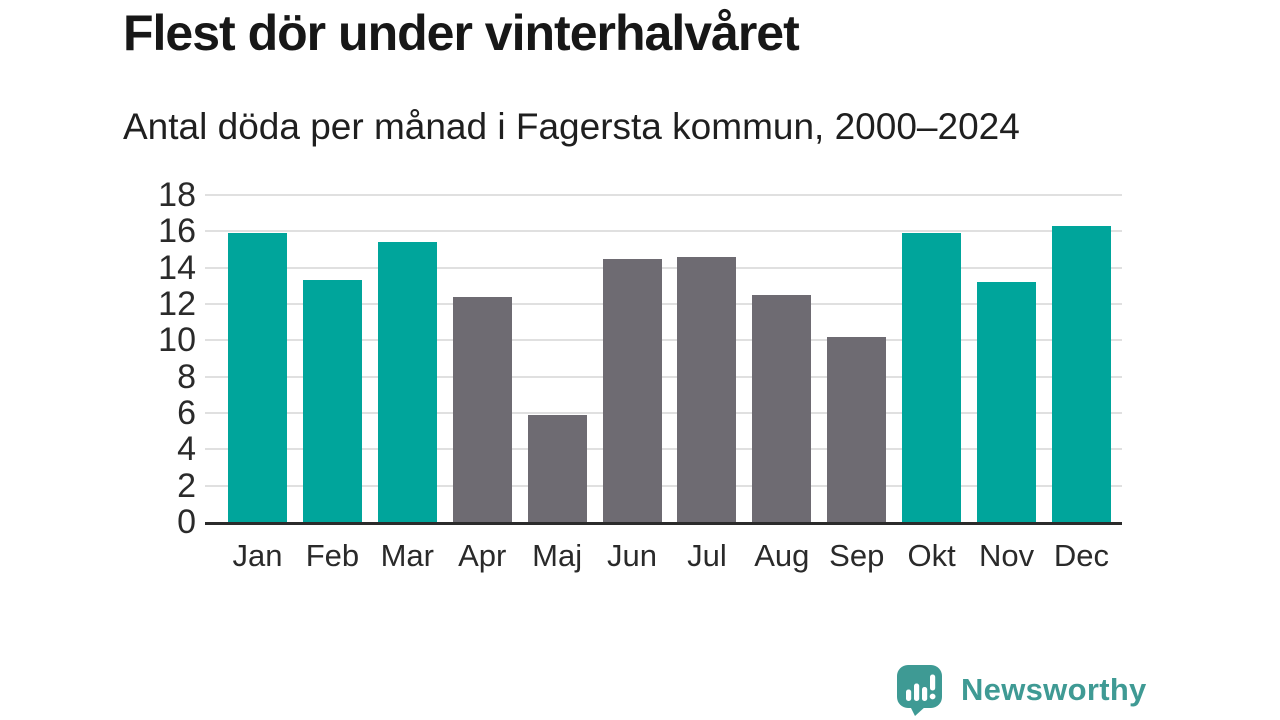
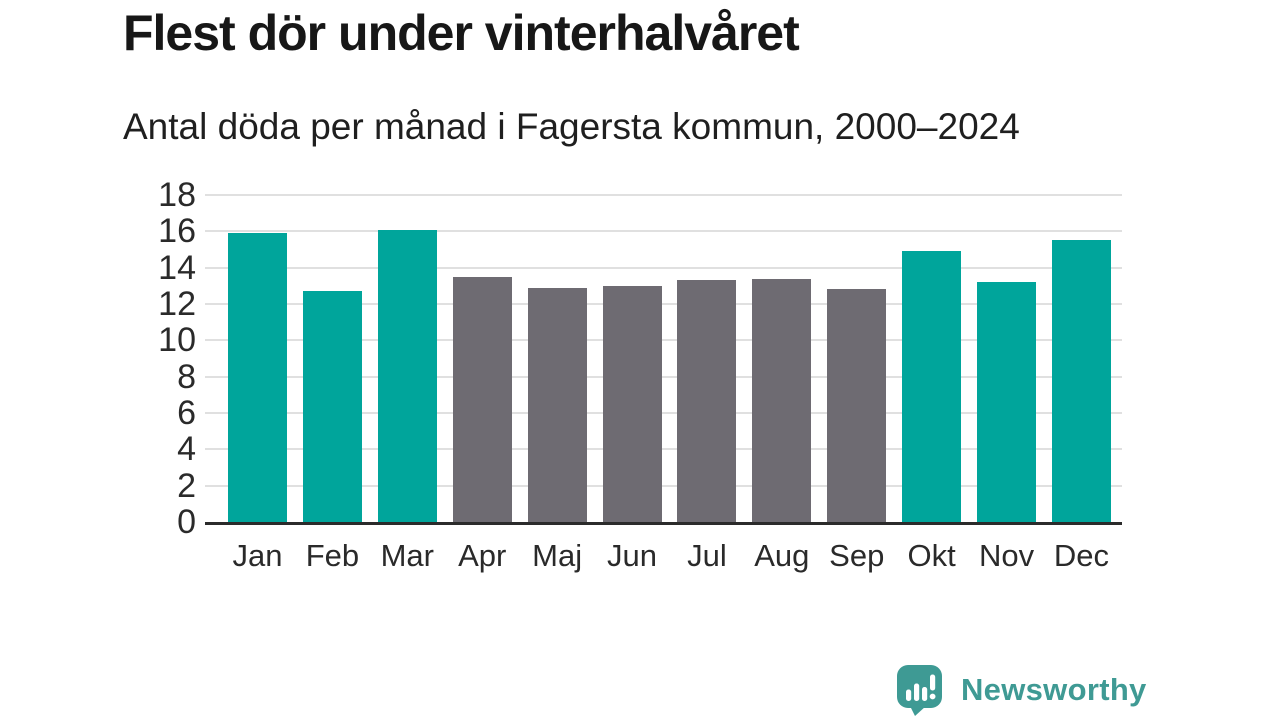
Feb: 13.3 -> 12.7
Mar: 15.4 -> 16.1
Apr: 12.4 -> 13.5
Maj: 5.9 -> 12.9
Jun: 14.5 -> 13.0
Jul: 14.6 -> 13.3
Aug: 12.5 -> 13.4
Sep: 10.2 -> 12.8
Okt: 15.9 -> 14.9
Dec: 16.3 -> 15.5
